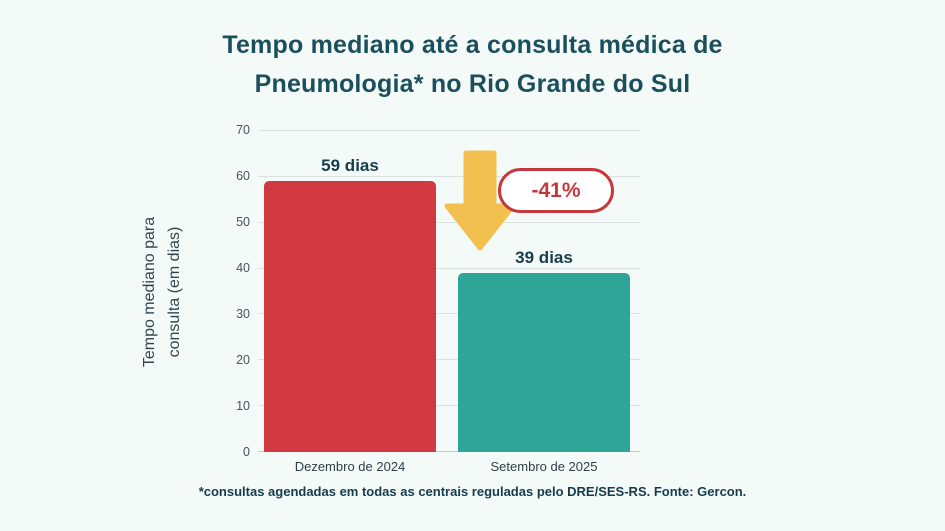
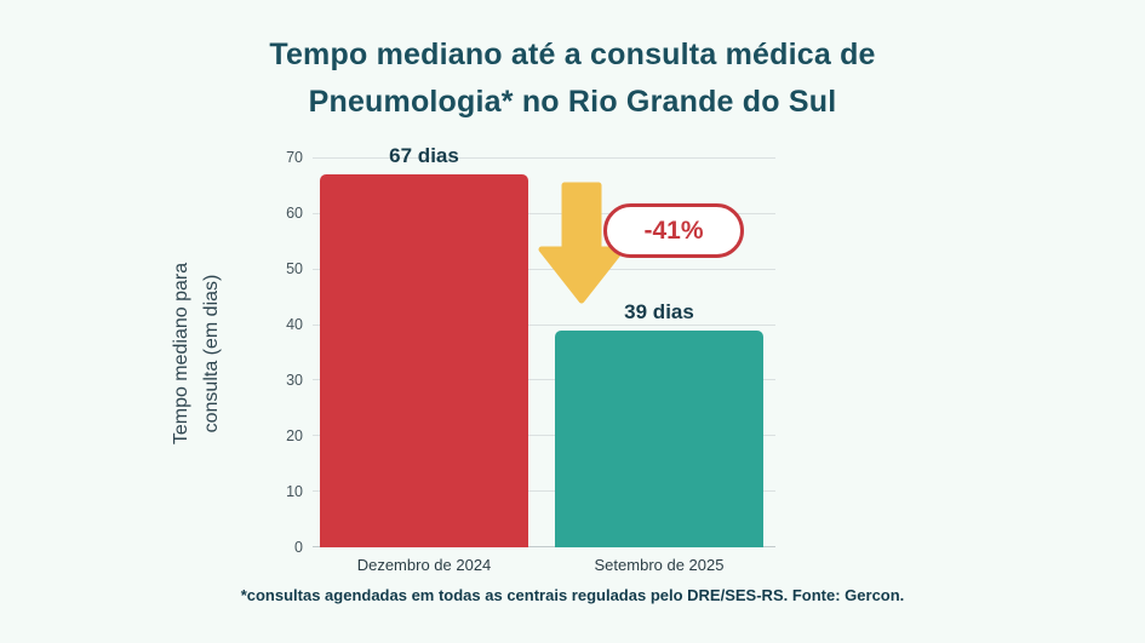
Dezembro de 2024: 59 -> 67
